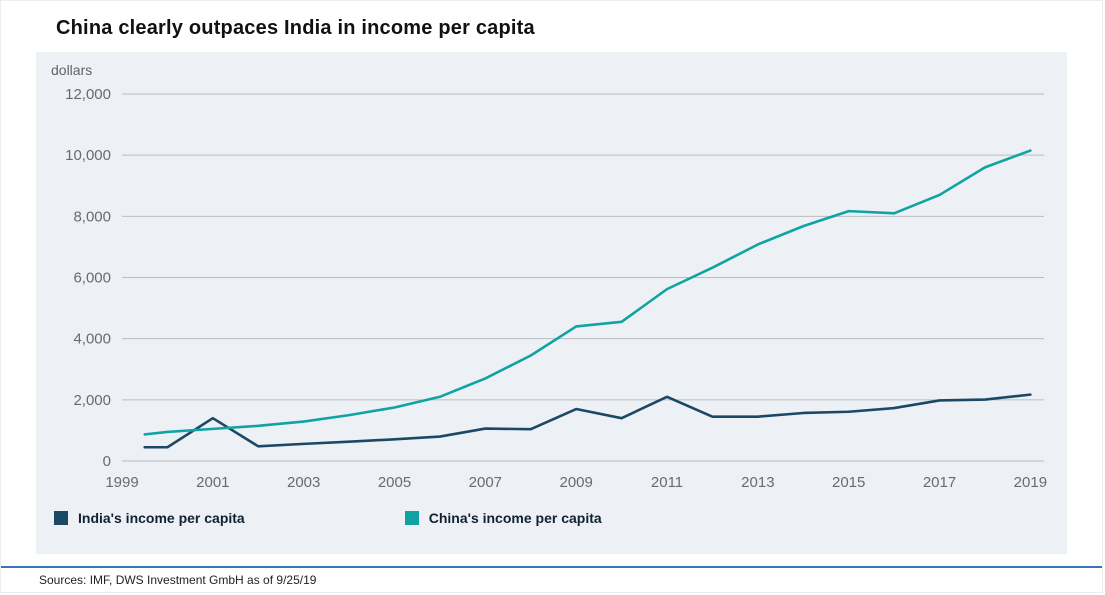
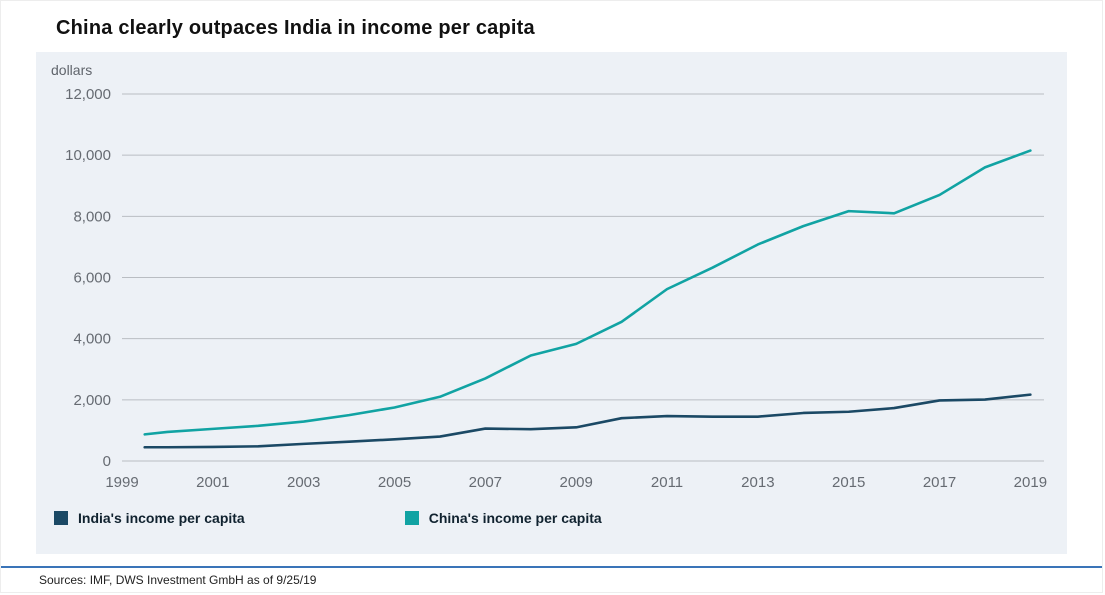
India's income per capita/2001: 1400 -> 500
India's income per capita/2009: 1700 -> 1100
China's income per capita/2009: 4400 -> 3800
India's income per capita/2011: 2100 -> 1500
